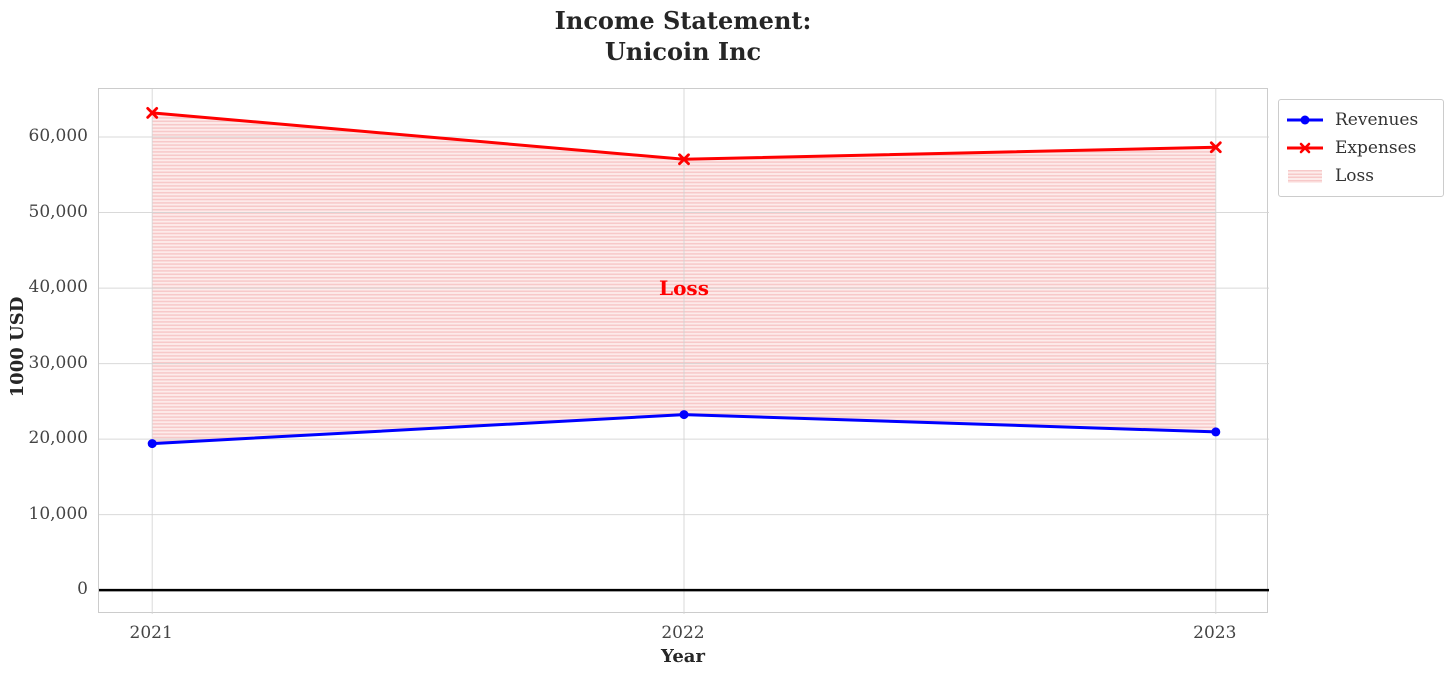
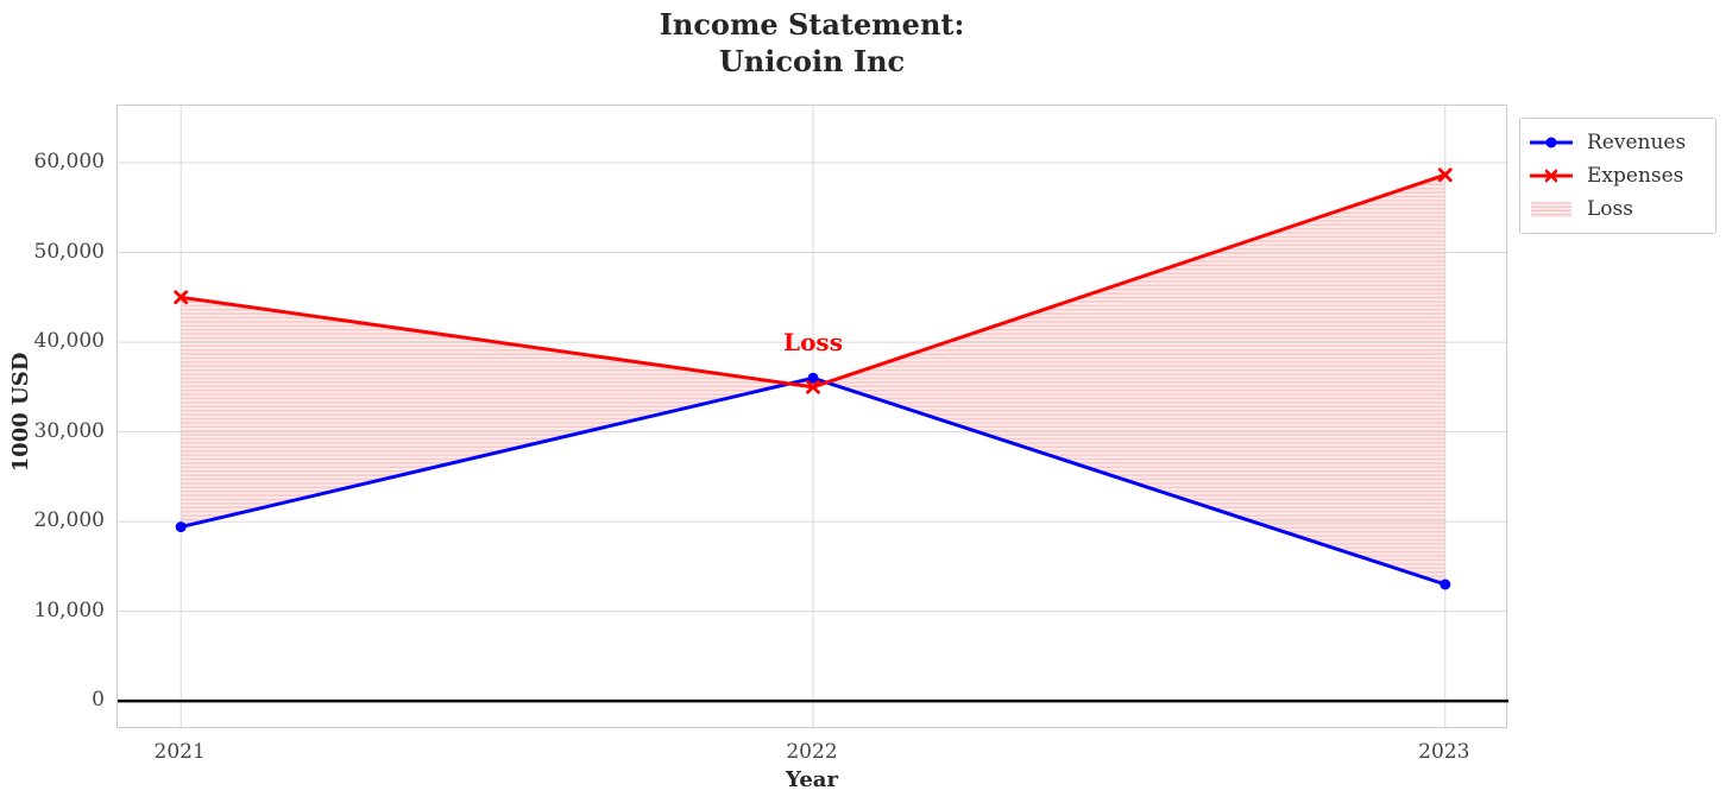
Expenses/2021: 63000 -> 45000
Revenues/2022: 23000 -> 36000
Expenses/2022: 57000 -> 35000
Revenues/2023: 21000 -> 13000
